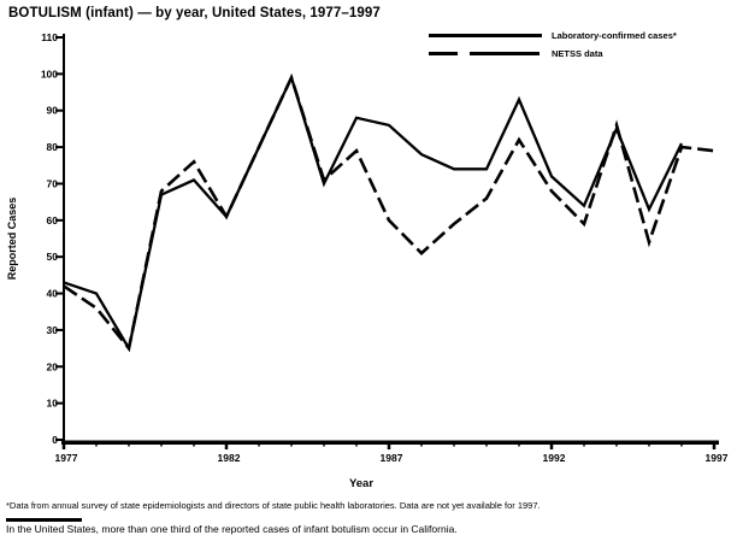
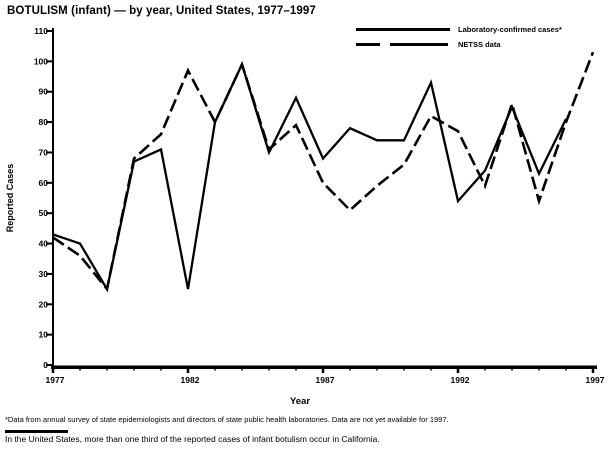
Laboratory-confirmed cases*/1982: 61 -> 25
NETSS data/1982: 61 -> 97
Laboratory-confirmed cases*/1987: 86 -> 68
Laboratory-confirmed cases*/1992: 72 -> 54
NETSS data/1992: 68 -> 77
NETSS data/1997: 79 -> 103
